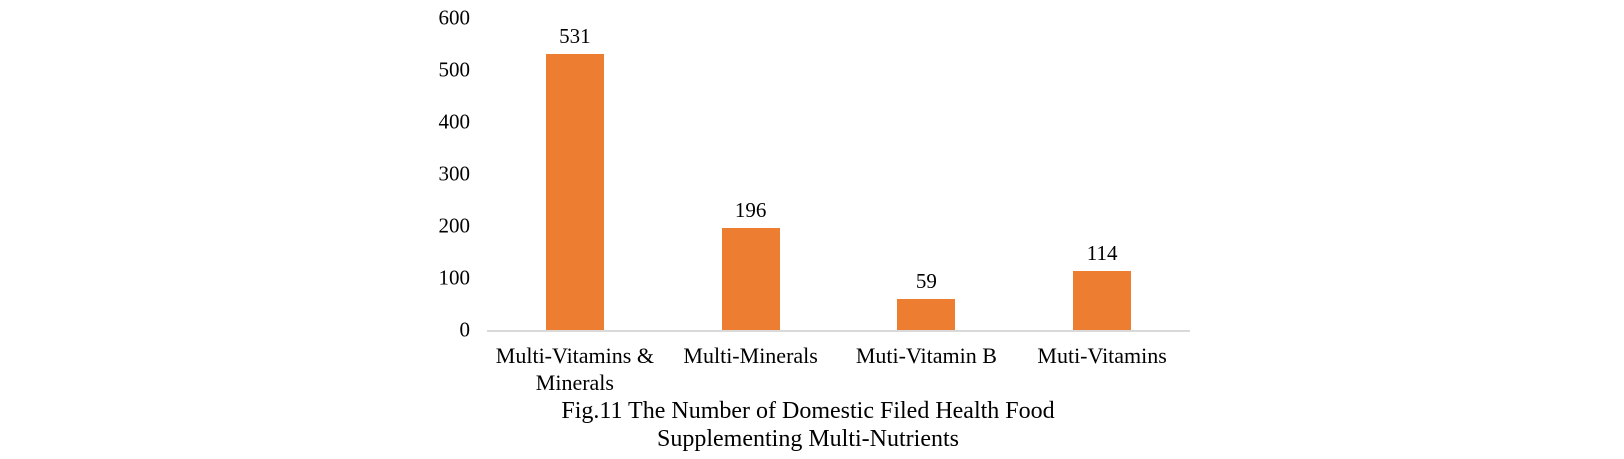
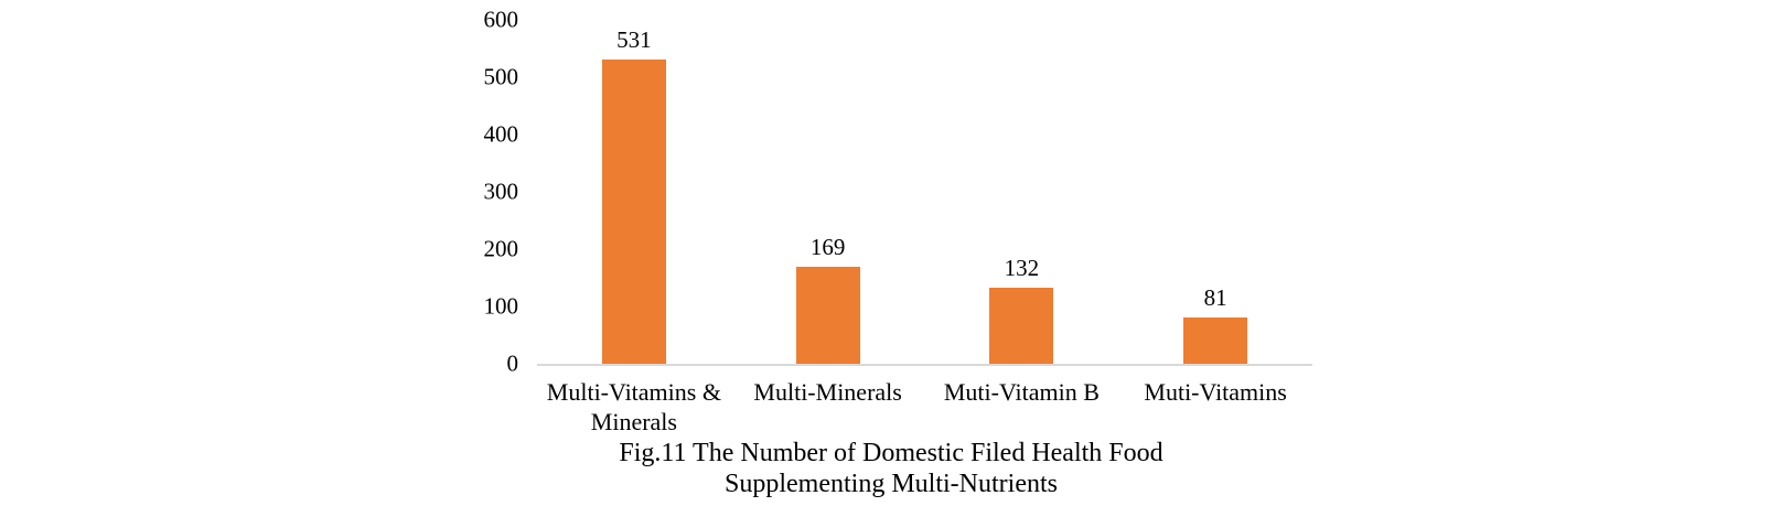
Multi-Minerals: 196 -> 169
Muti-Vitamin B: 59 -> 132
Muti-Vitamins: 114 -> 81
